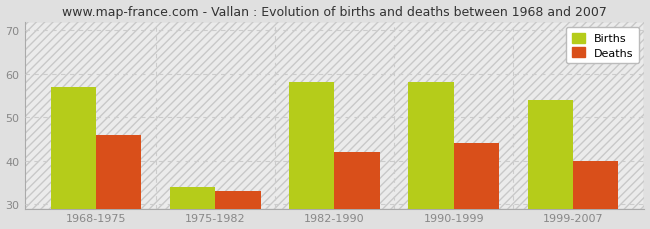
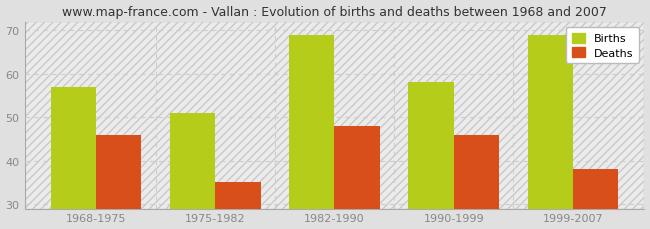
Births/1975-1982: 34 -> 51
Deaths/1975-1982: 33 -> 35
Births/1982-1990: 58 -> 69
Deaths/1982-1990: 42 -> 48
Deaths/1990-1999: 44 -> 46
Births/1999-2007: 54 -> 69
Deaths/1999-2007: 40 -> 38
